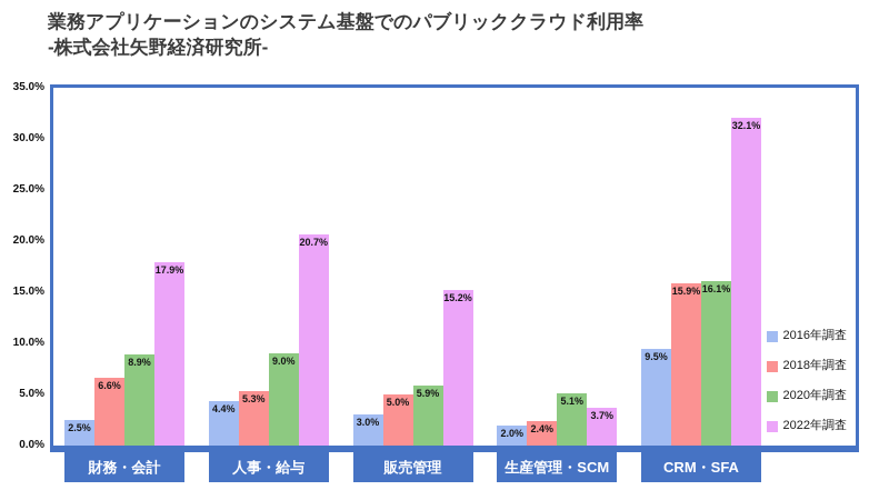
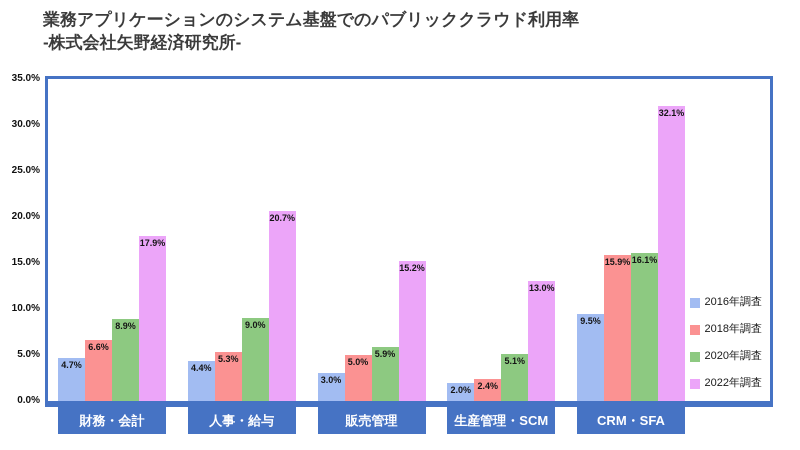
2016年調査/財務・会計: 2.5% -> 4.7%
2022年調査/生産管理・SCM: 3.7% -> 13.0%
